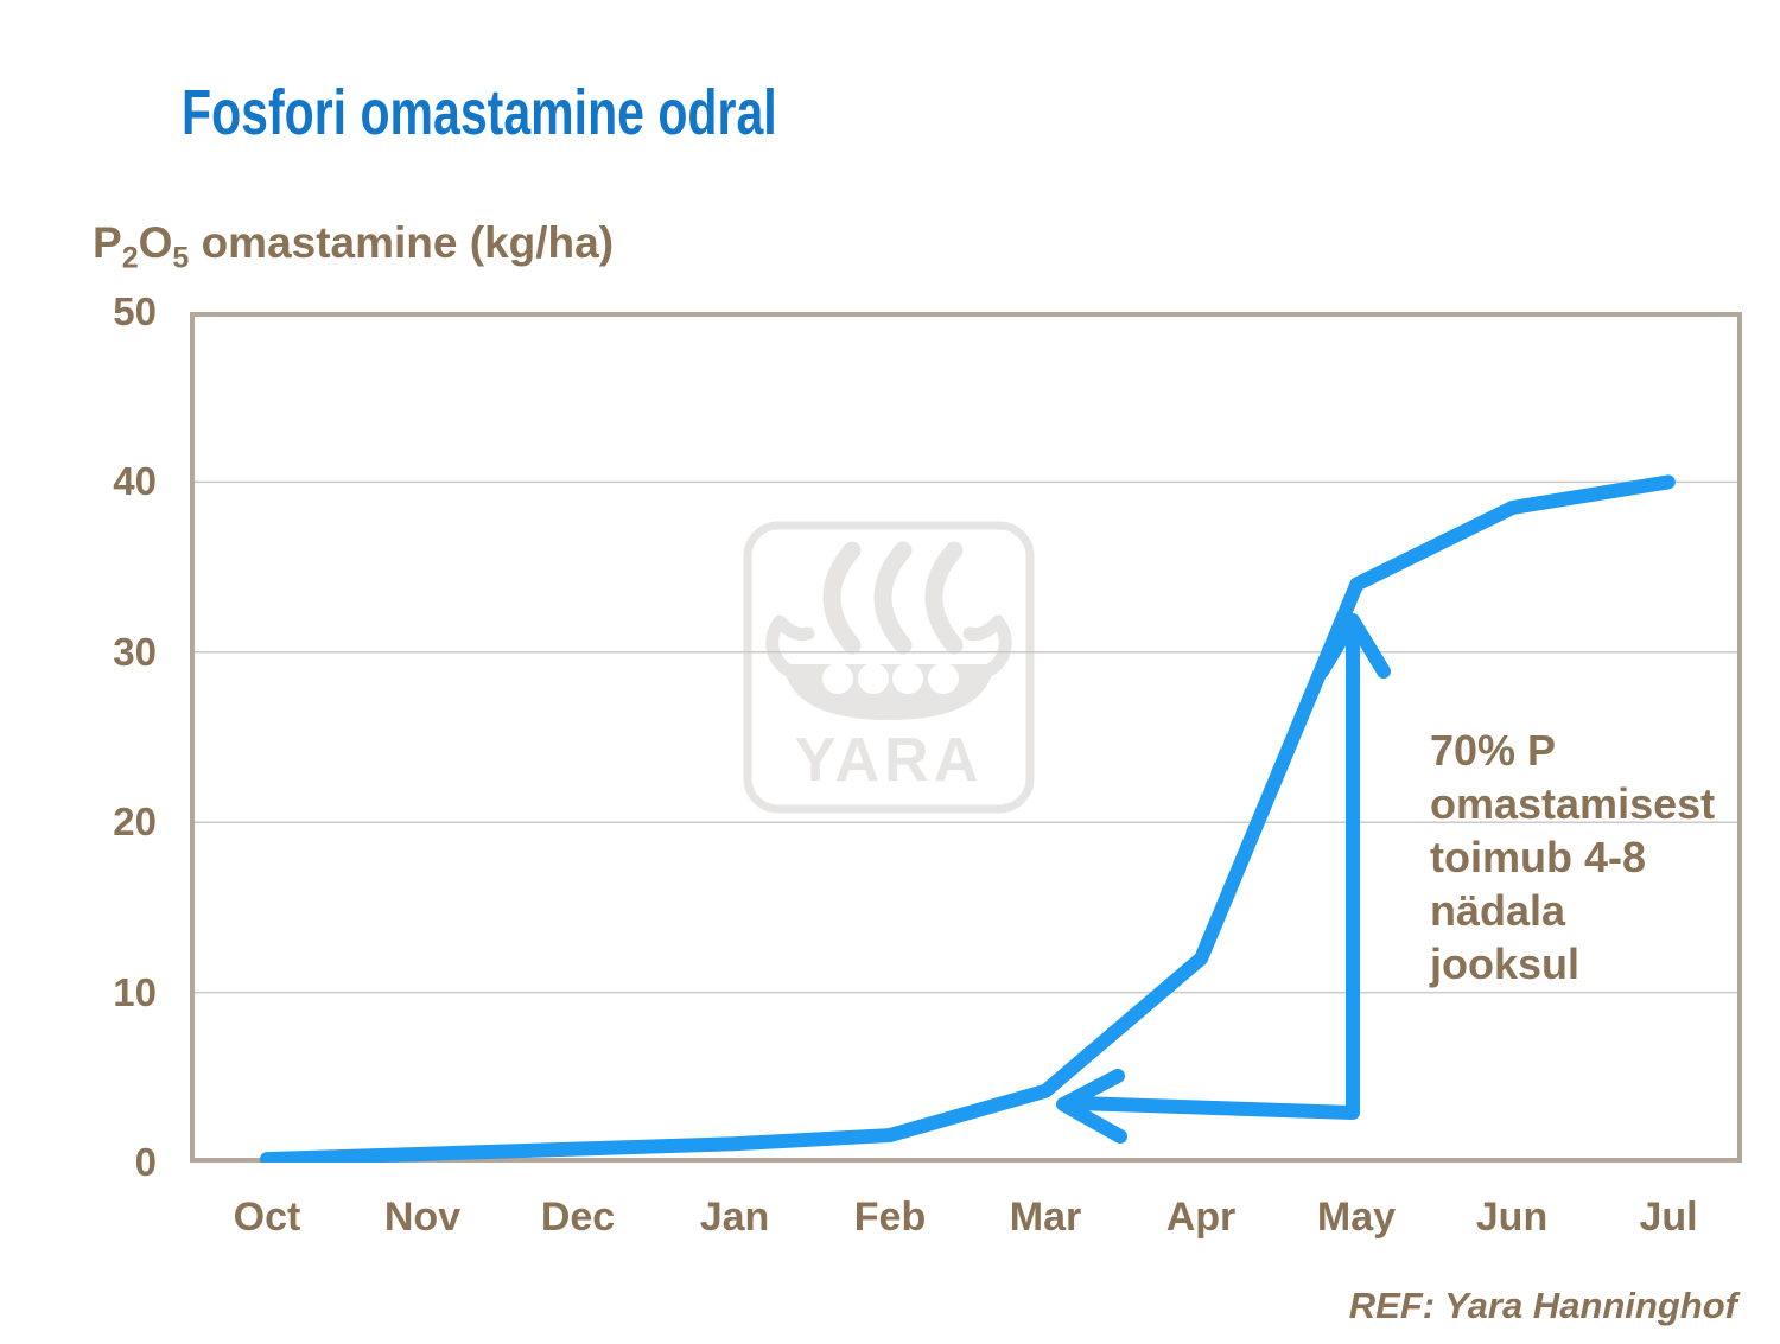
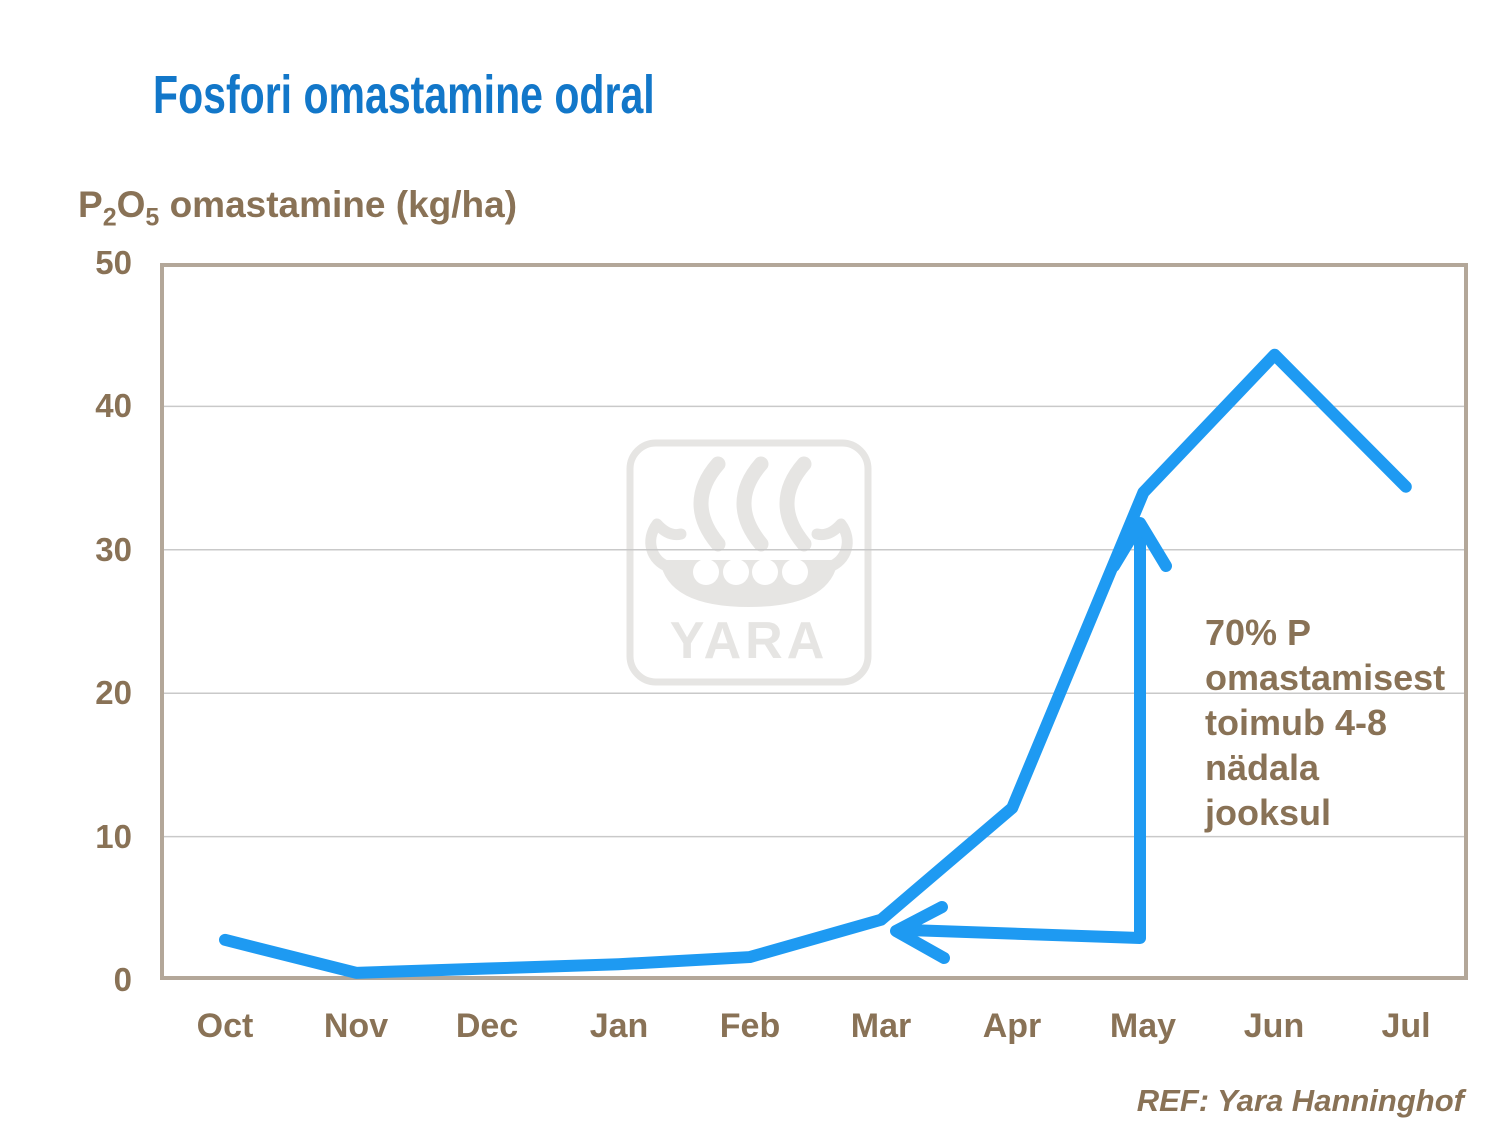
Oct: 0.2 -> 2.8
Jun: 38.5 -> 43.6
Jul: 40.0 -> 34.4
